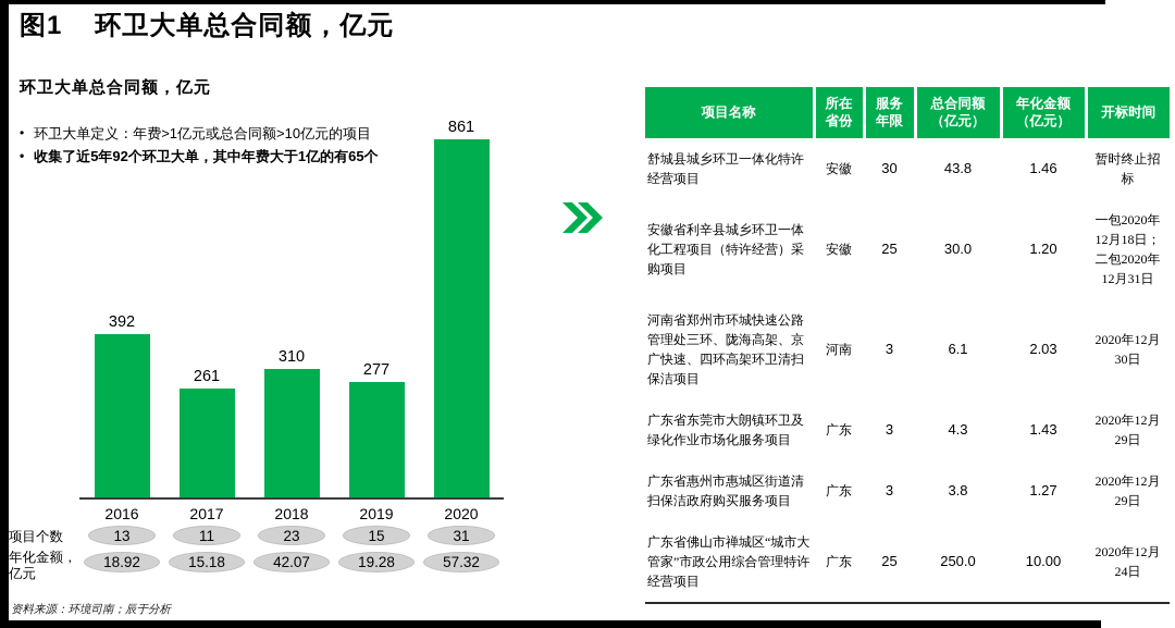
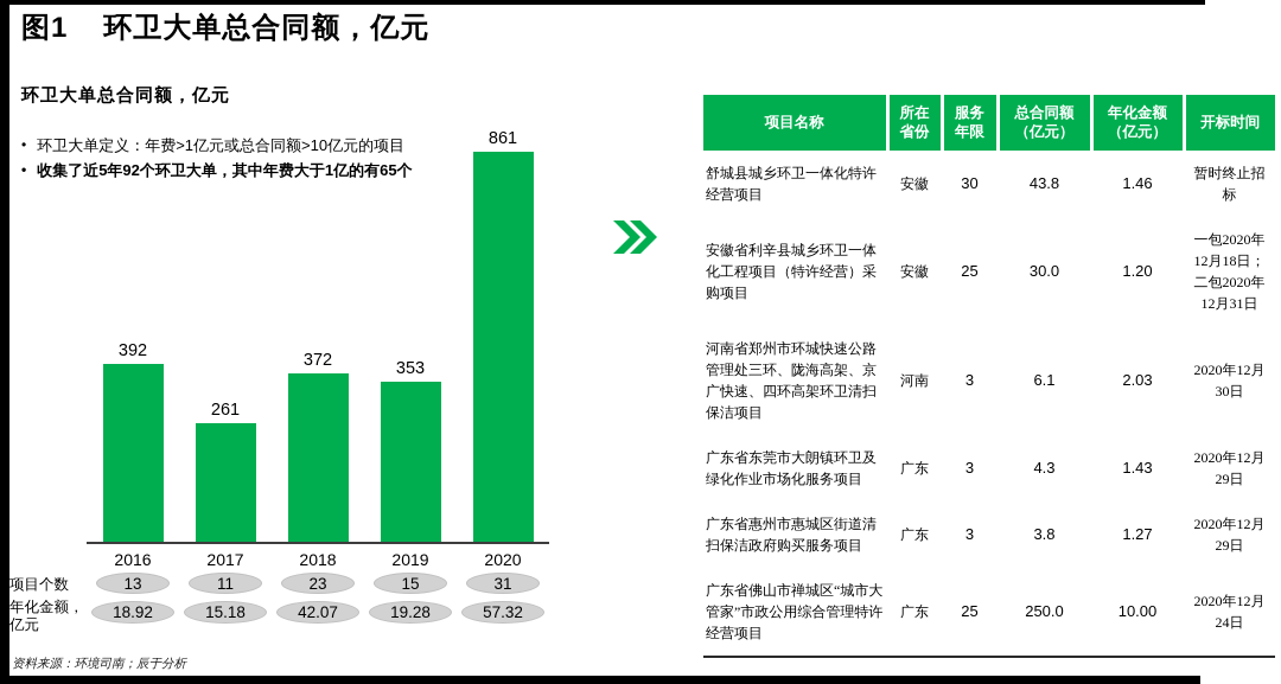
2018: 310 -> 372
2019: 277 -> 353
